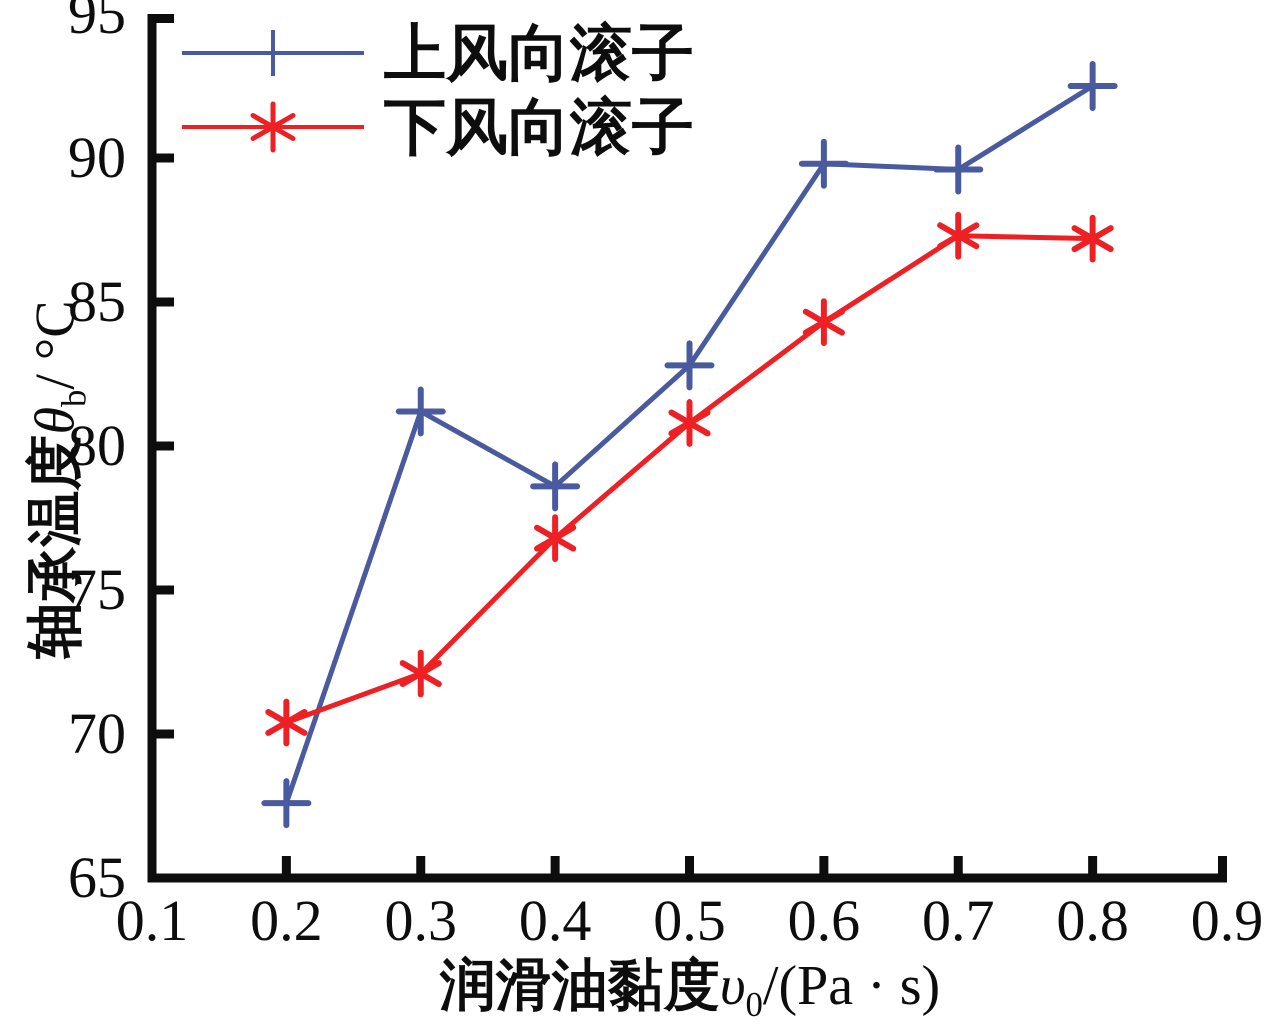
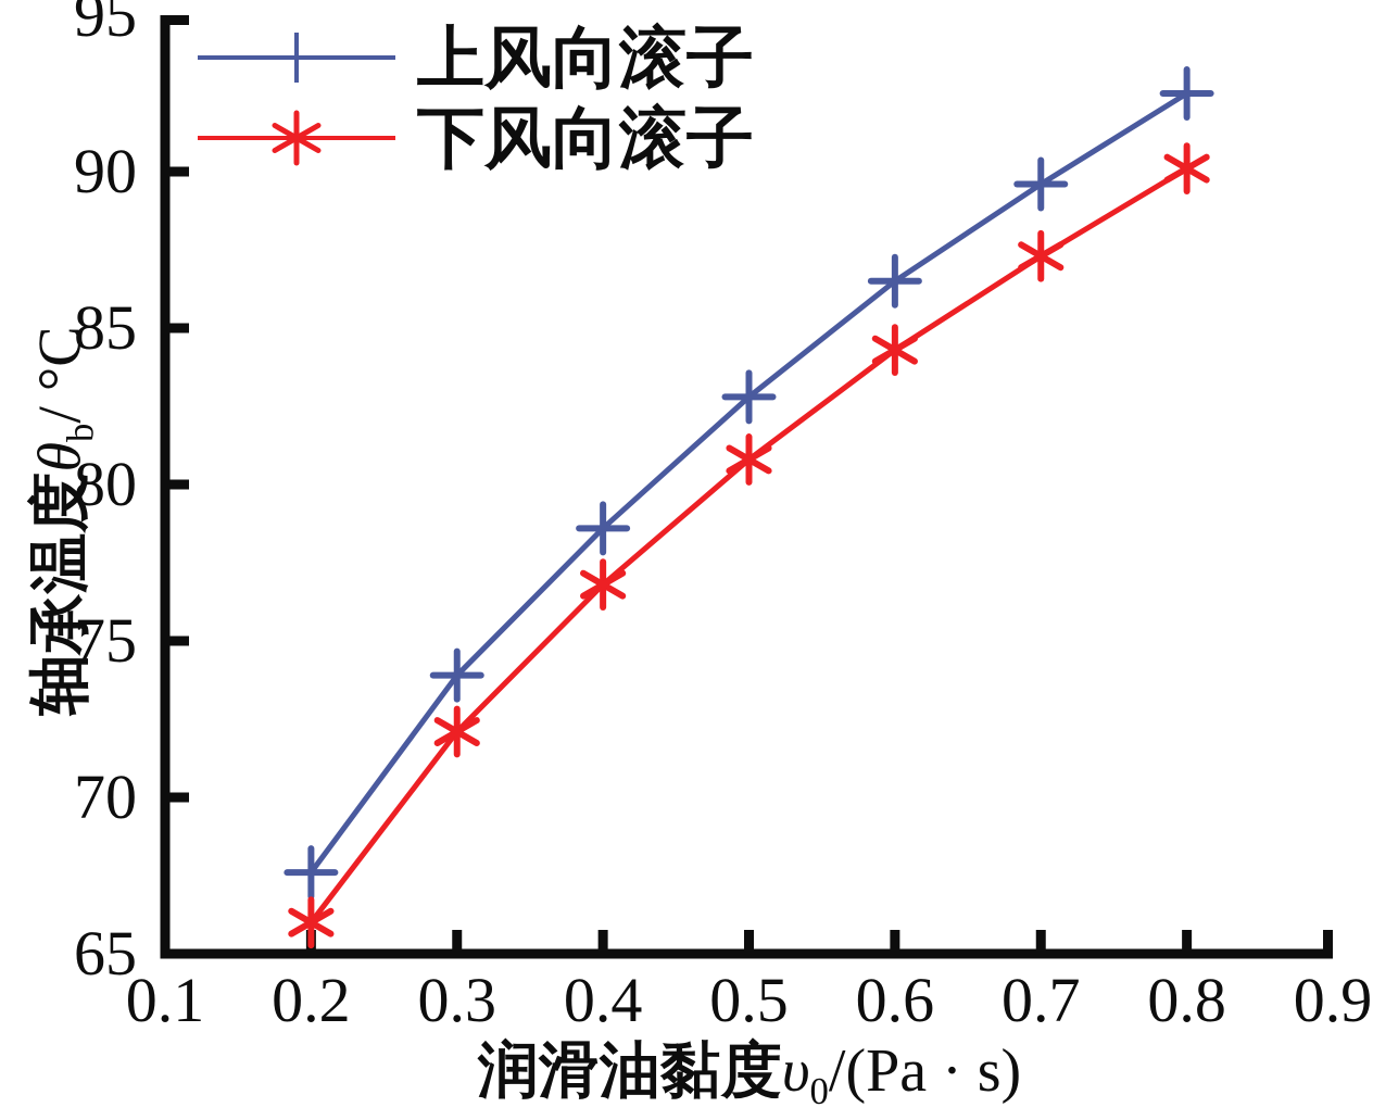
下风向滚子/0.2: 70.4 -> 66.0
上风向滚子/0.3: 81.2 -> 73.9
上风向滚子/0.6: 89.8 -> 86.5
下风向滚子/0.8: 87.2 -> 90.1
